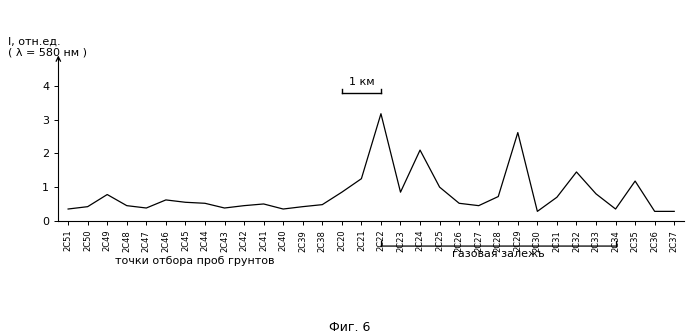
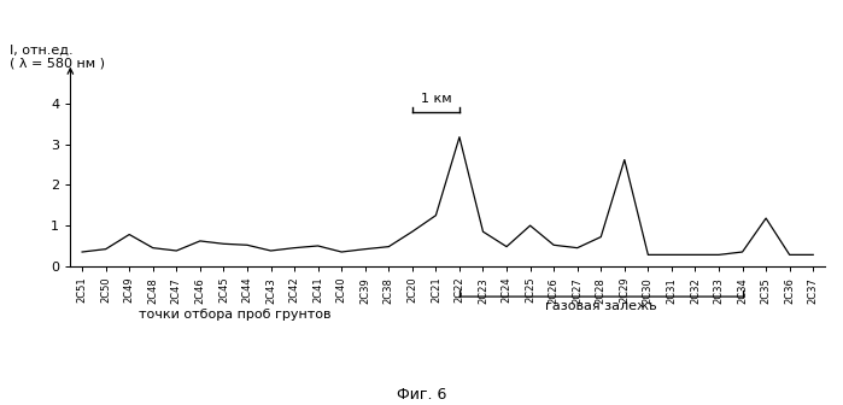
2C24: 2.10 -> 0.48
2C31: 0.70 -> 0.28
2C32: 1.45 -> 0.28
2C33: 0.80 -> 0.28
